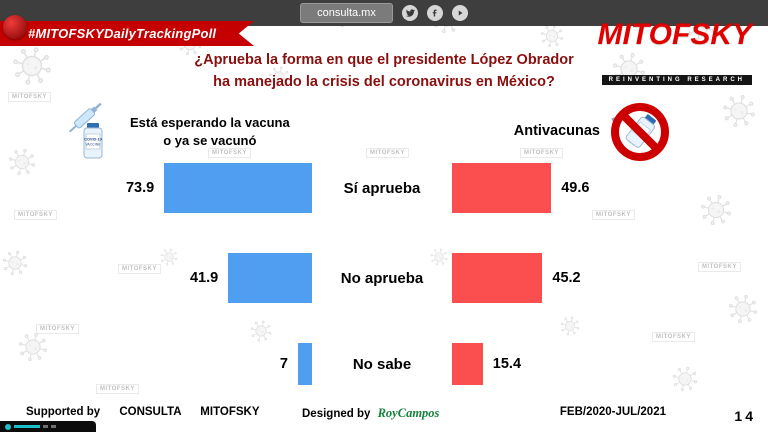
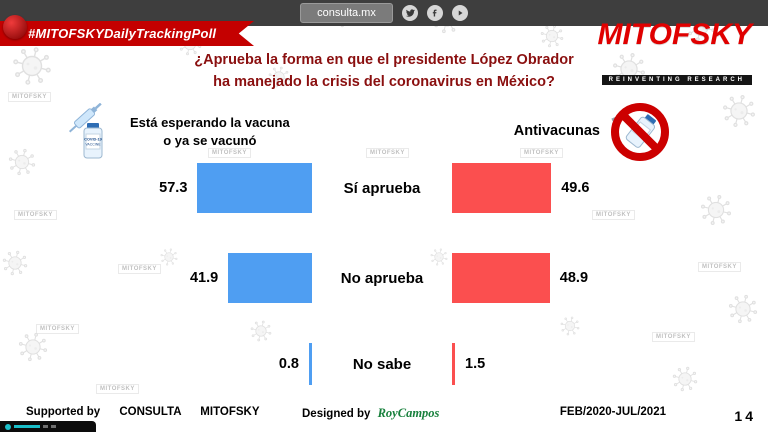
Está esperando la vacuna o ya se vacunó/Sí aprueba: 73.9 -> 57.3
Antivacunas/No aprueba: 45.2 -> 48.9
Está esperando la vacuna o ya se vacunó/No sabe: 7 -> 0.8
Antivacunas/No sabe: 15.4 -> 1.5
